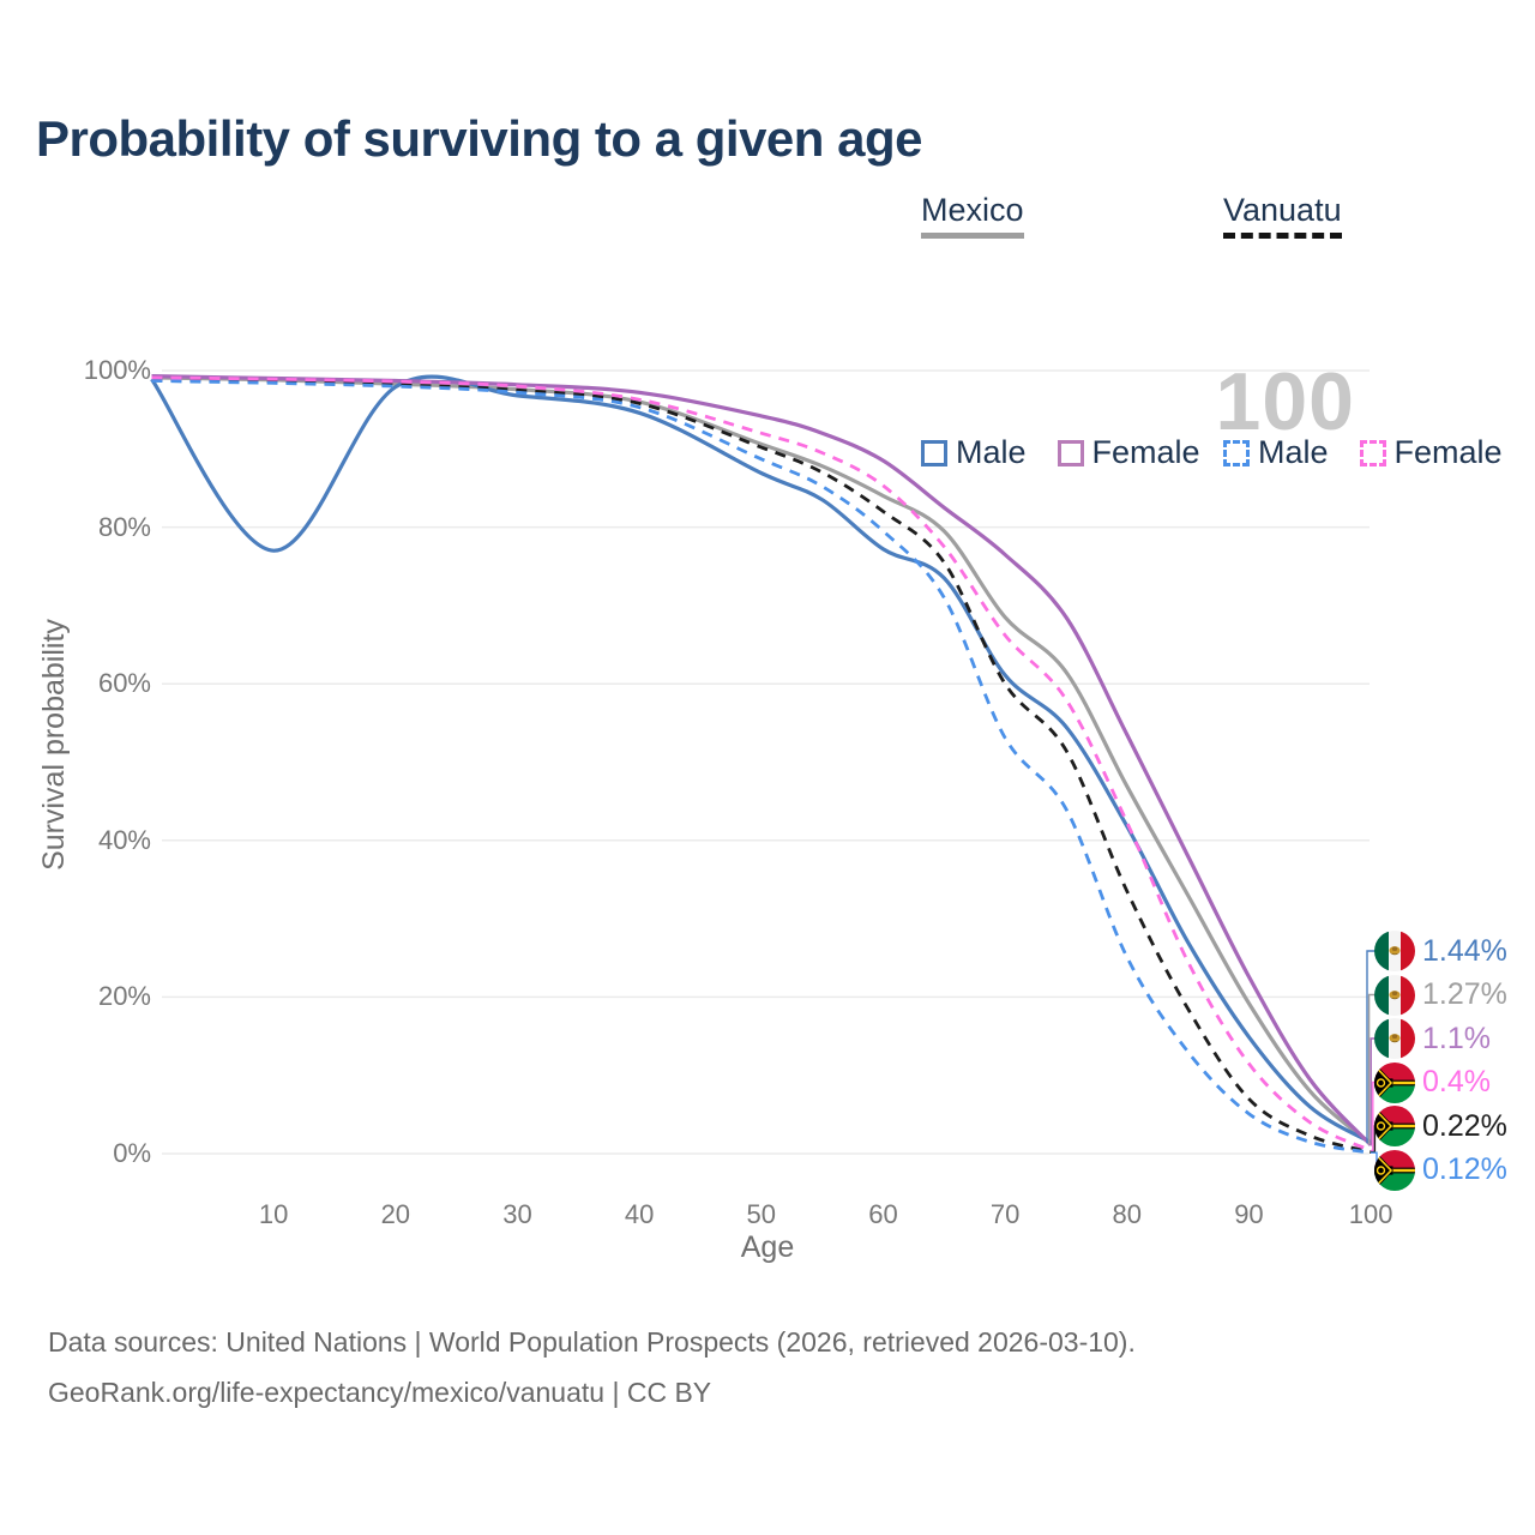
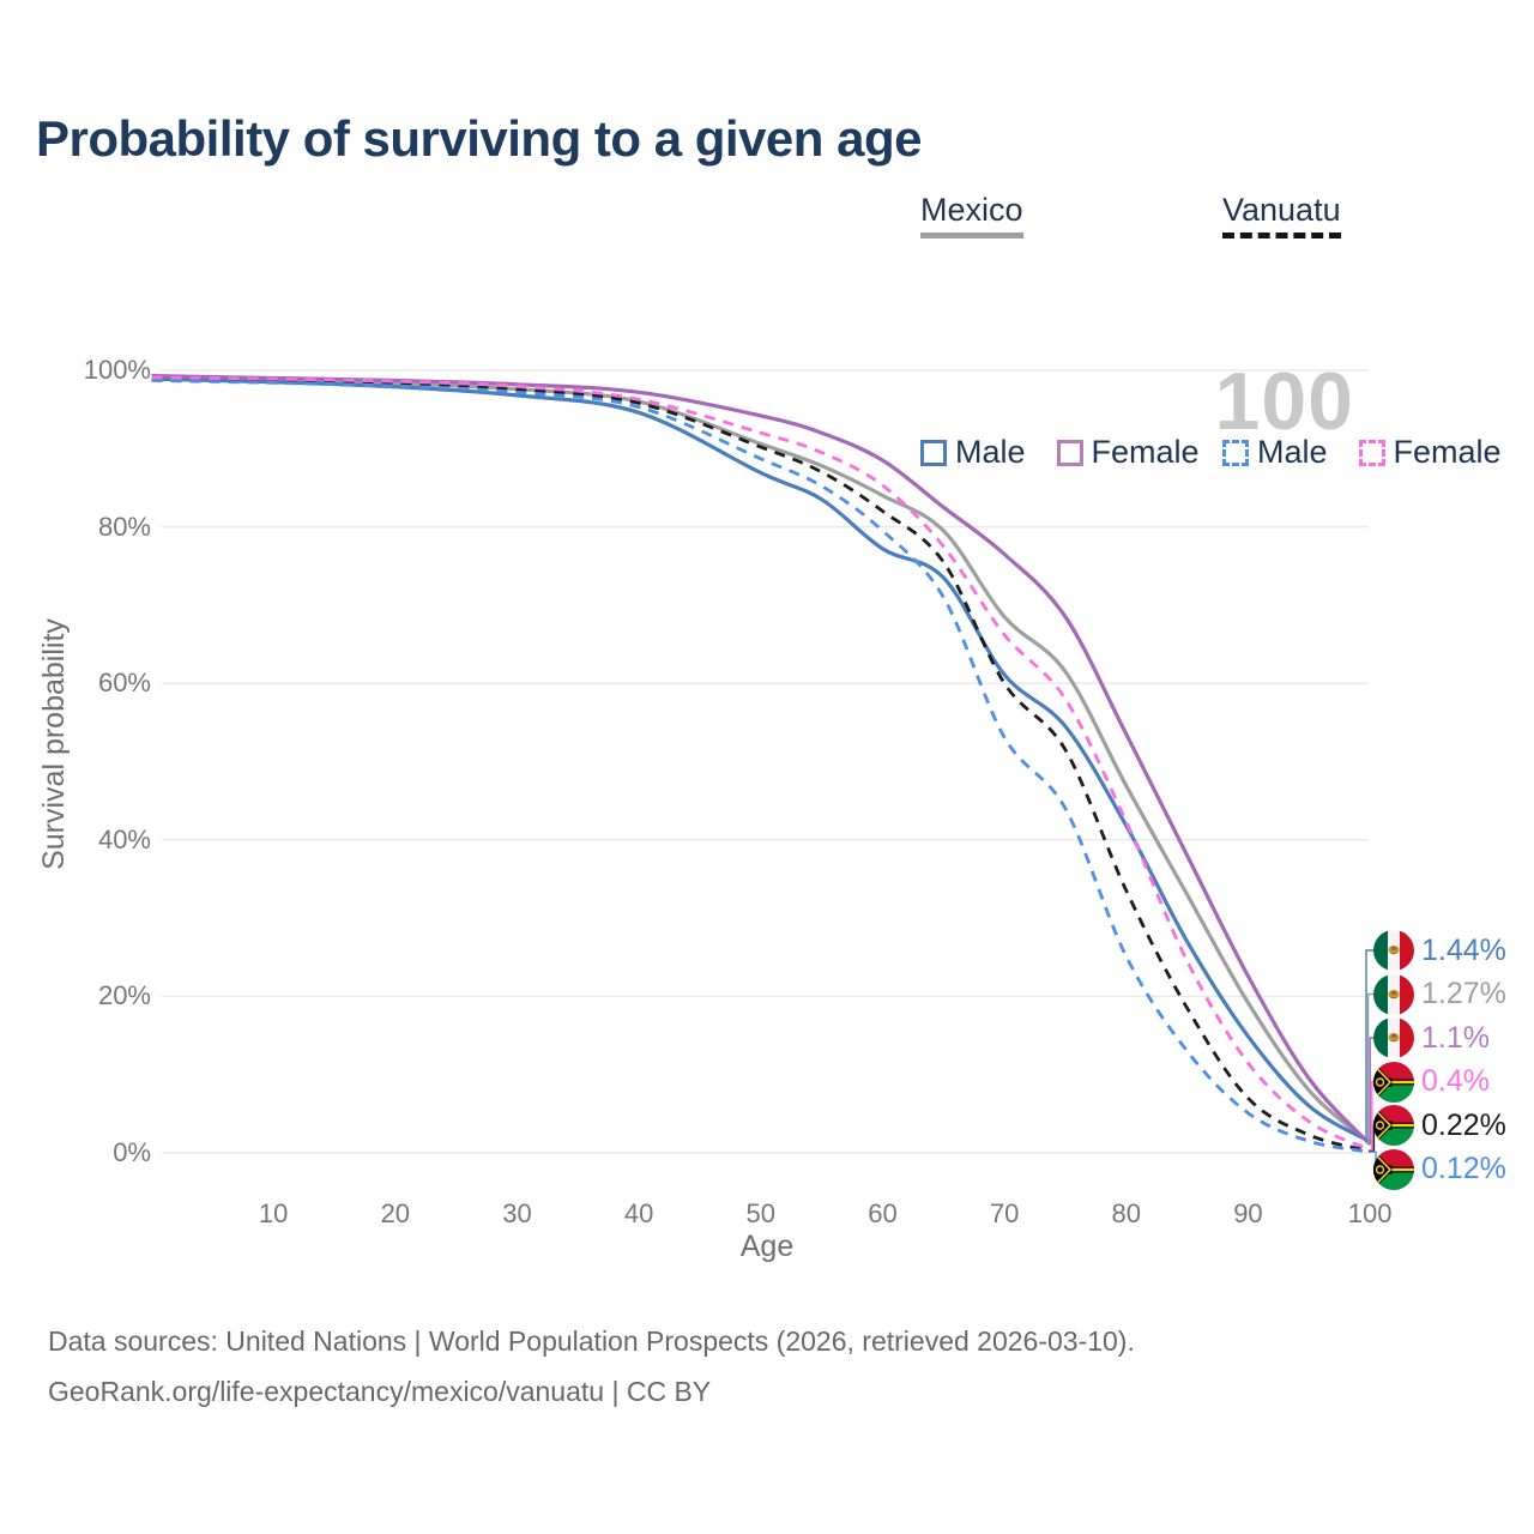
Mexico Male/10: 77% -> 98%
